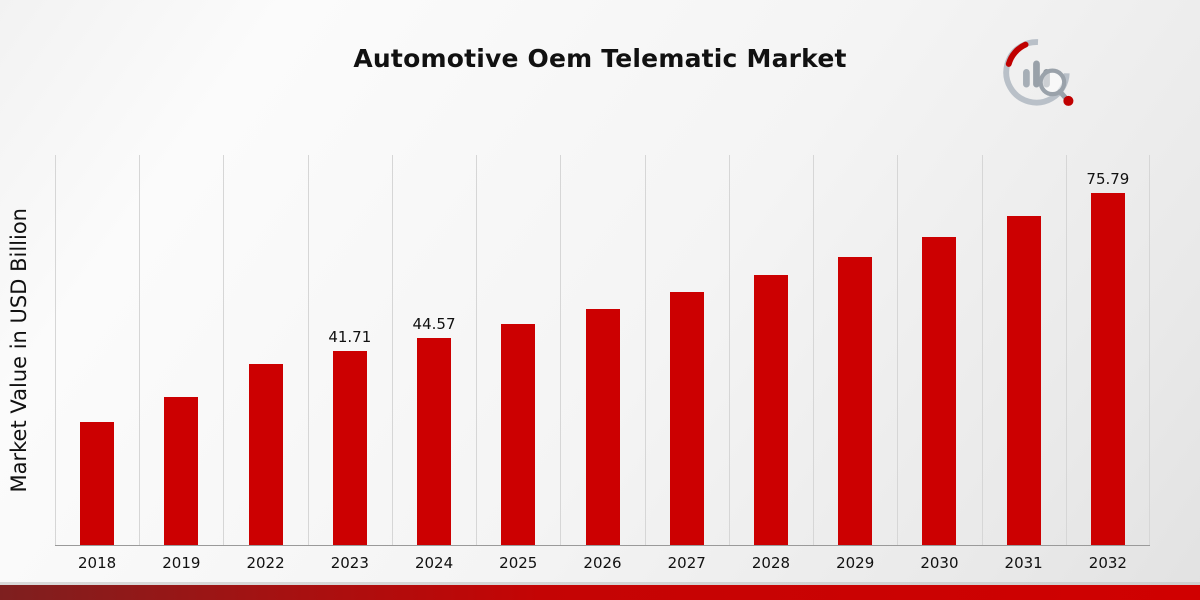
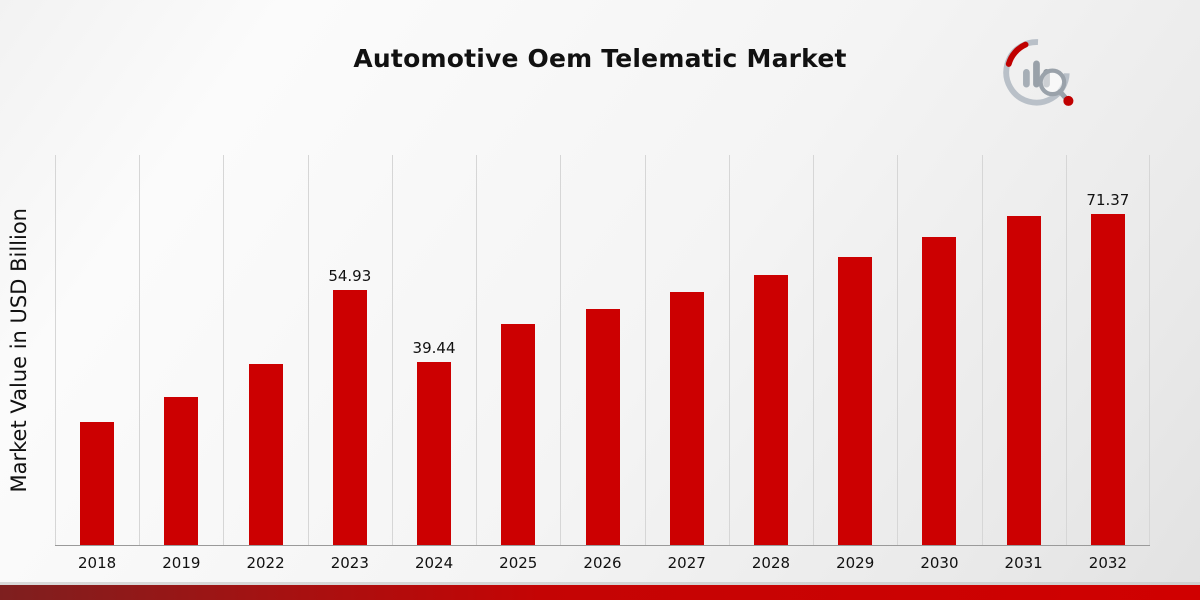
2023: 41.71 -> 54.93
2024: 44.57 -> 39.44
2032: 75.79 -> 71.37
